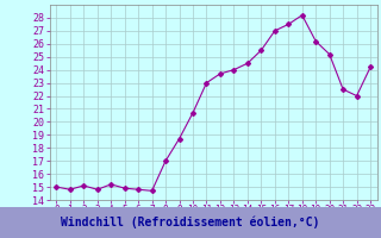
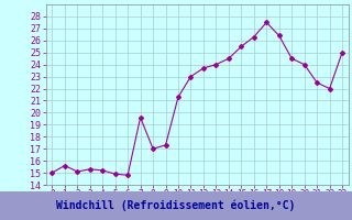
1: 14.8 -> 15.6
3: 14.8 -> 15.3
7: 14.7 -> 19.6
9: 18.7 -> 17.3
10: 20.7 -> 21.3
16: 27.0 -> 26.3
18: 28.2 -> 26.4
19: 26.2 -> 24.5
20: 25.2 -> 24.0
23: 24.2 -> 25.0
